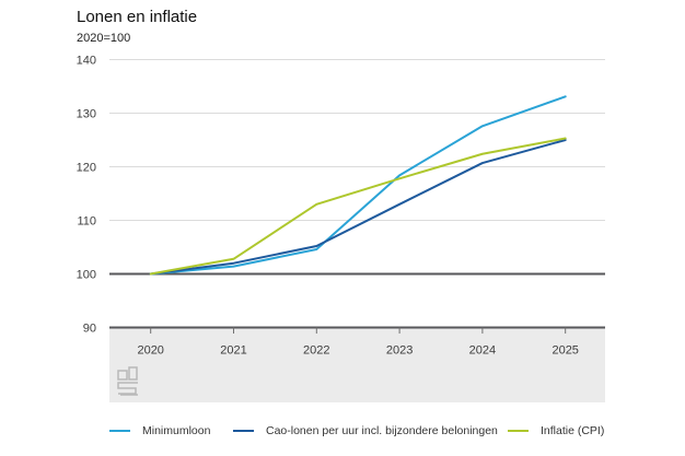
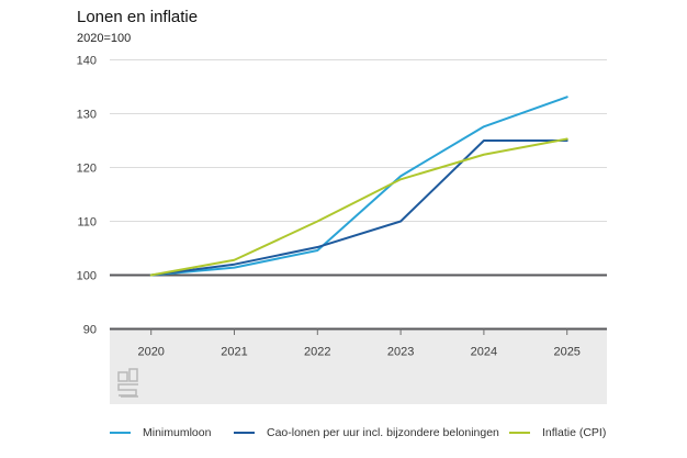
Inflatie (CPI)/2022: 113 -> 110
Cao-lonen per uur incl. bijzondere beloningen/2023: 113 -> 110
Cao-lonen per uur incl. bijzondere beloningen/2024: 121 -> 125
